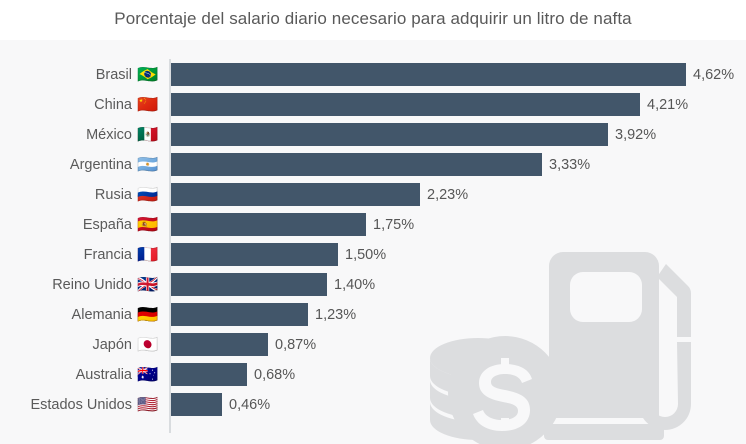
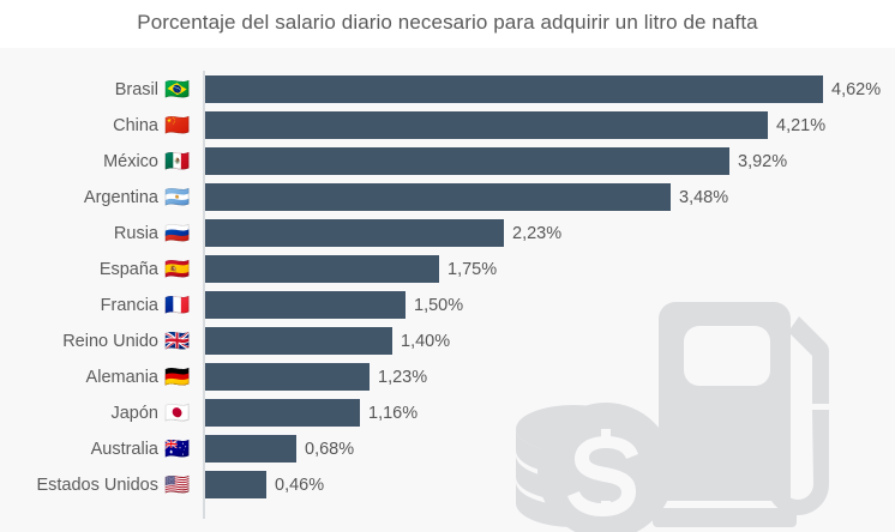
Argentina: 3,33% -> 3,48%
Japón: 0,87% -> 1,16%
